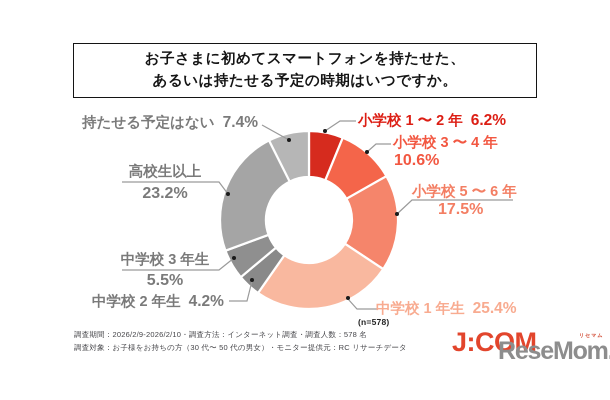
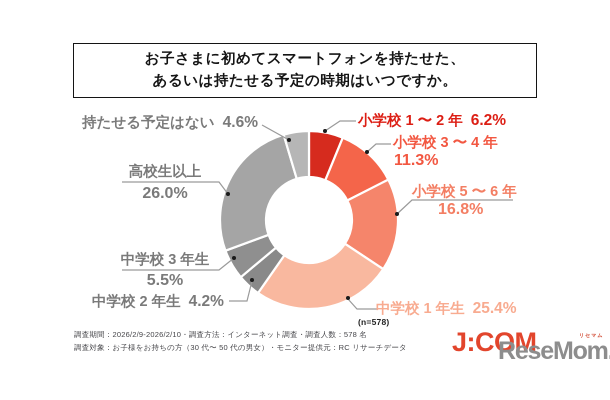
小学校 3 〜 4 年: 10.6% -> 11.3%
小学校 5 〜 6 年: 17.5% -> 16.8%
高校生以上: 23.2% -> 26.0%
持たせる予定はない: 7.4% -> 4.6%
